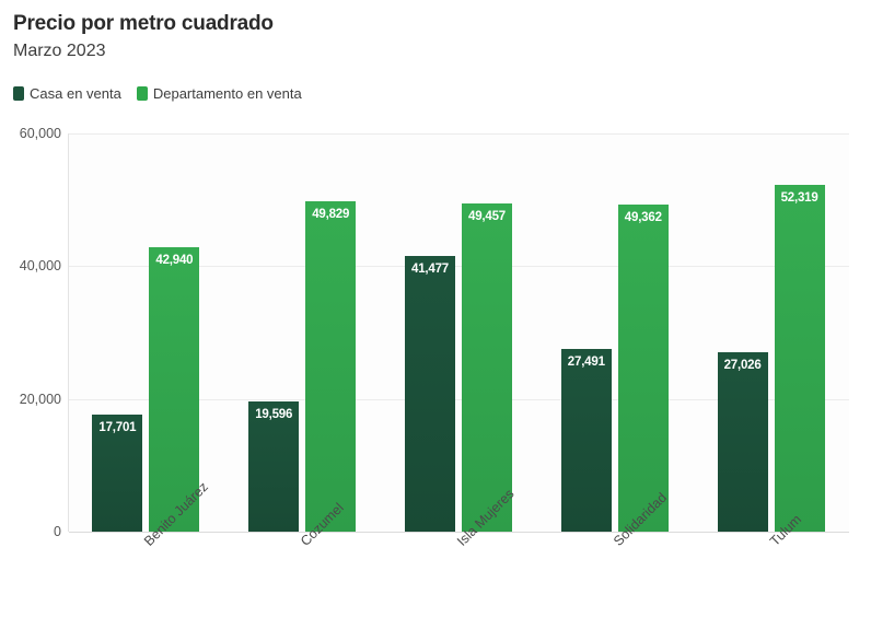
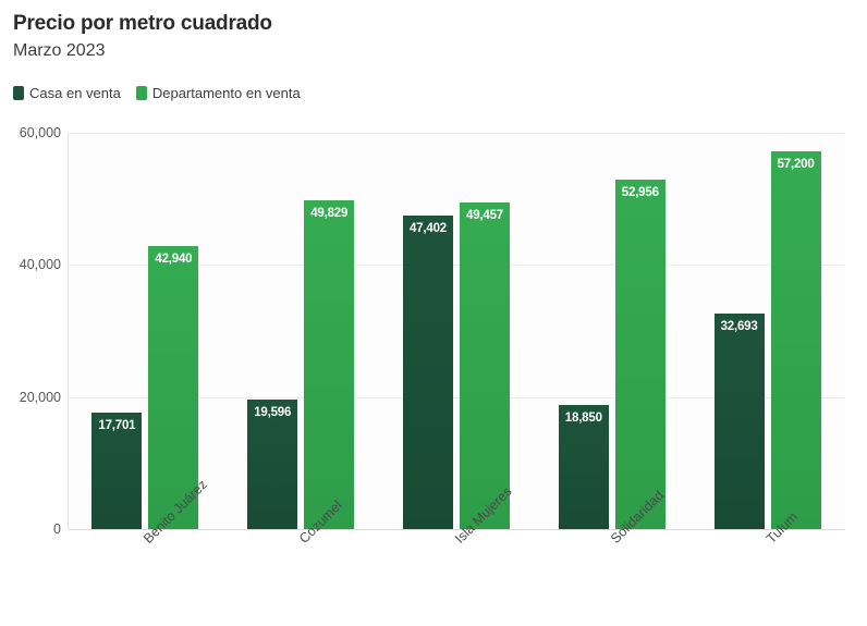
Casa en venta/Isla Mujeres: 41,477 -> 47,402
Casa en venta/Solidaridad: 27,491 -> 18,850
Departamento en venta/Solidaridad: 49,362 -> 52,956
Casa en venta/Tulum: 27,026 -> 32,693
Departamento en venta/Tulum: 52,319 -> 57,200
